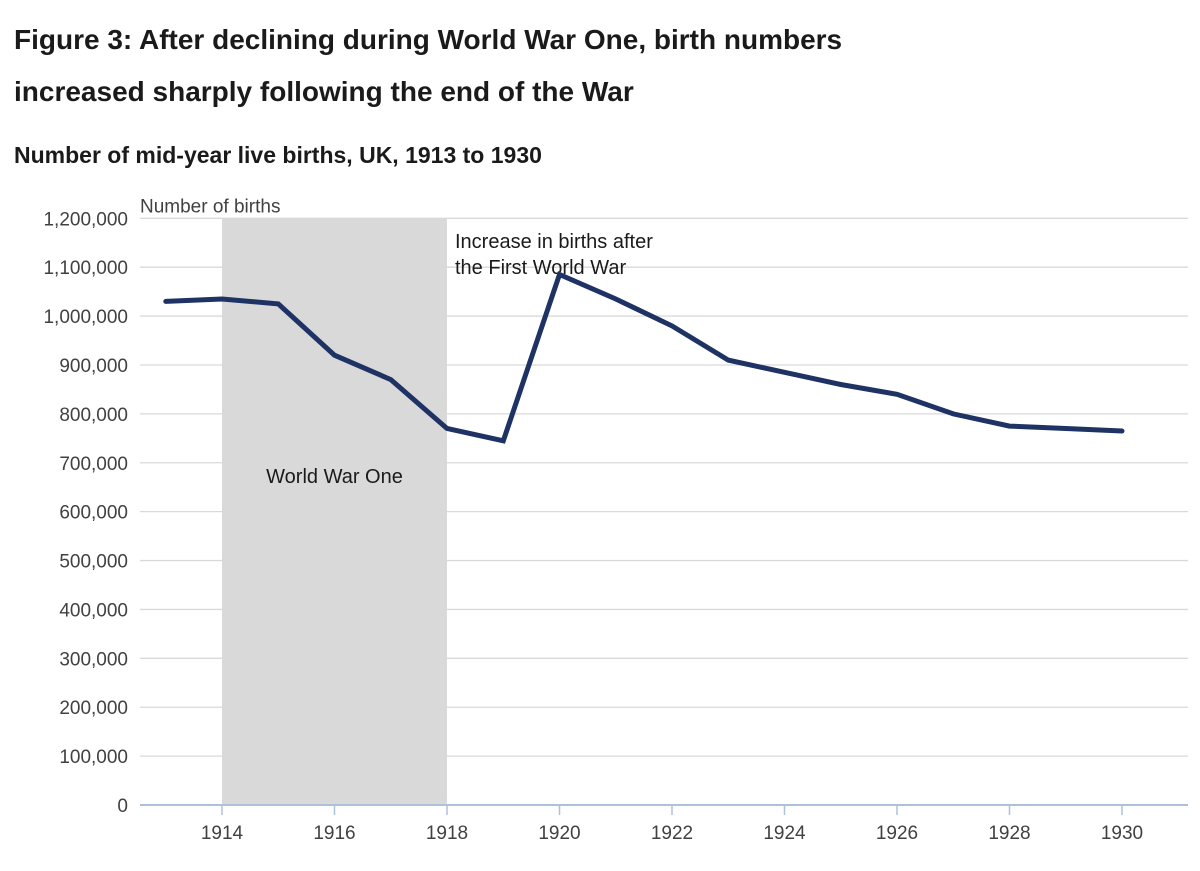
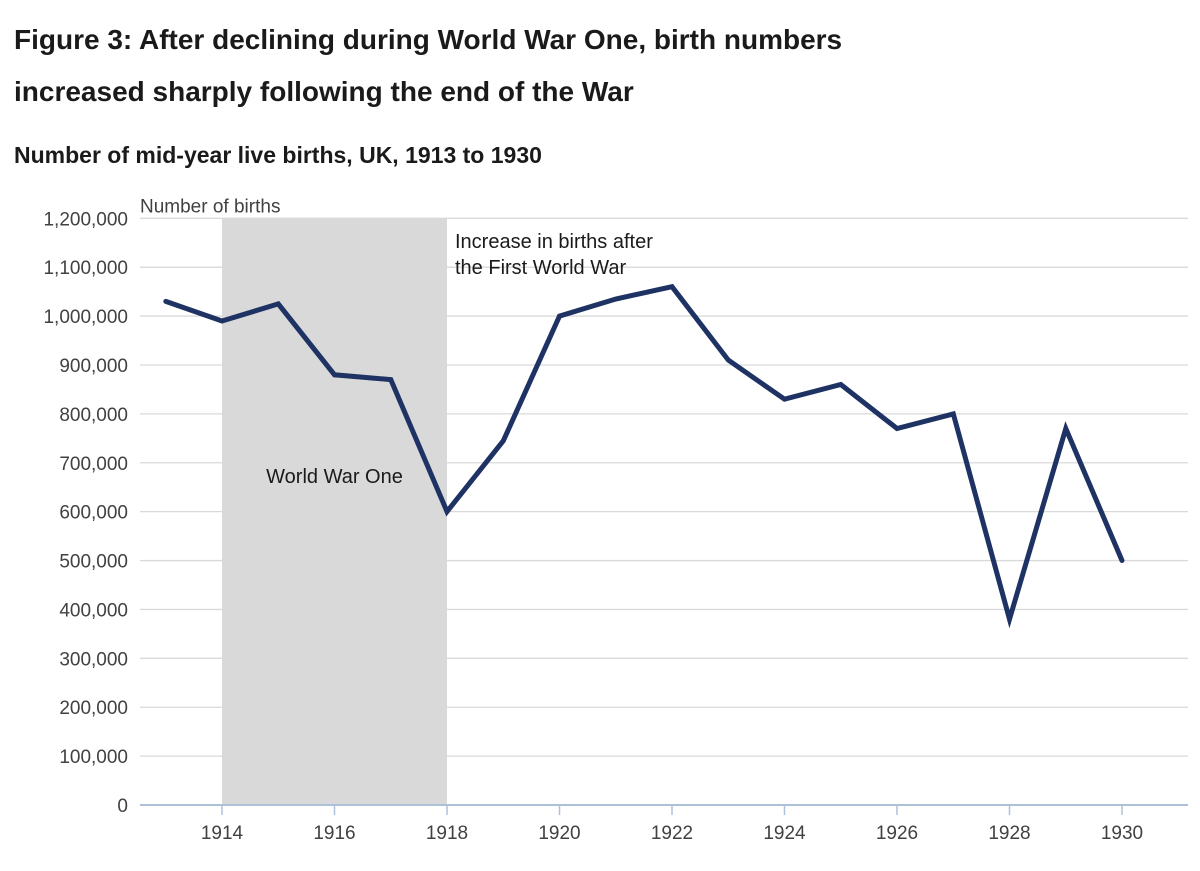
1914: 1040000 -> 990000
1916: 920000 -> 880000
1918: 770000 -> 600000
1920: 1080000 -> 1000000
1922: 980000 -> 1060000
1924: 880000 -> 830000
1926: 840000 -> 770000
1928: 780000 -> 380000
1930: 760000 -> 500000
